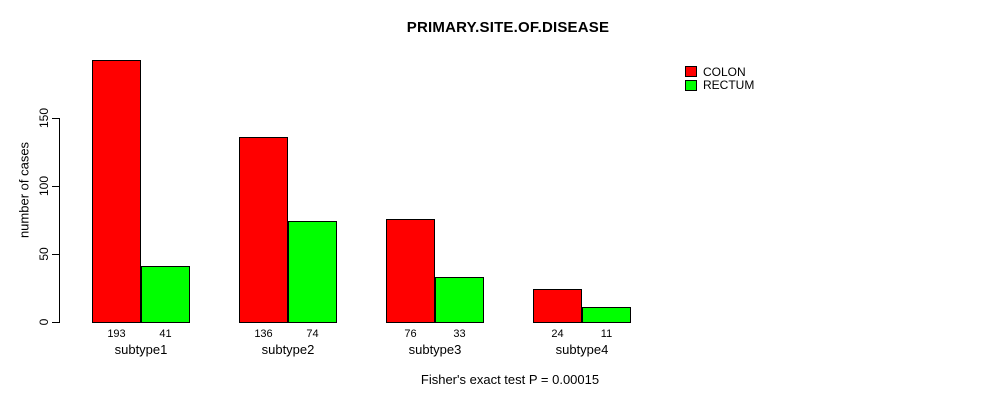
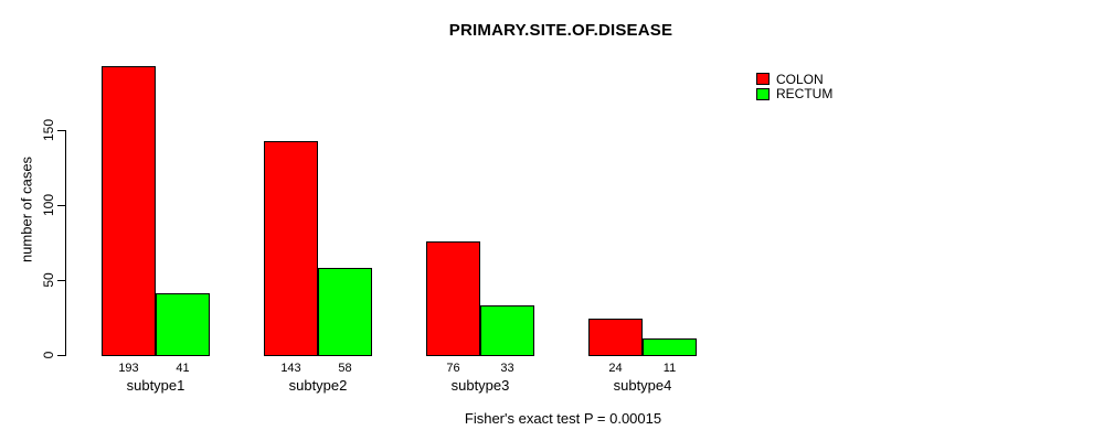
COLON/subtype2: 136 -> 143
RECTUM/subtype2: 74 -> 58
